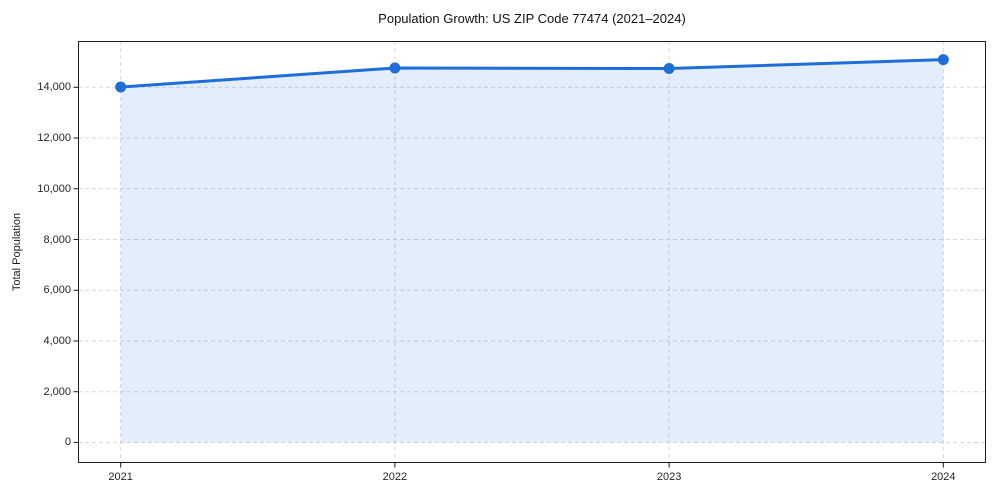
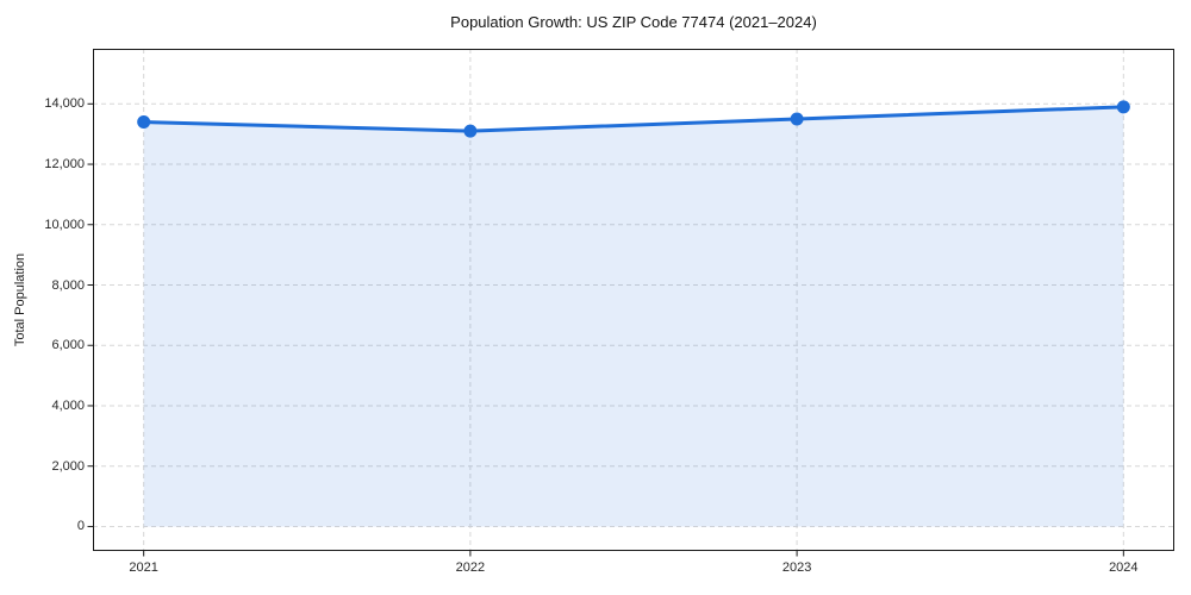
2021: 14000 -> 13400
2022: 14800 -> 13100
2023: 14700 -> 13500
2024: 15100 -> 13900
